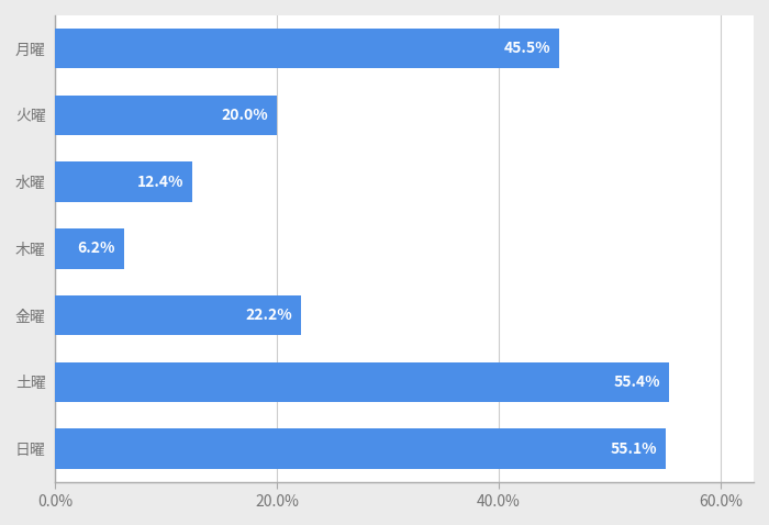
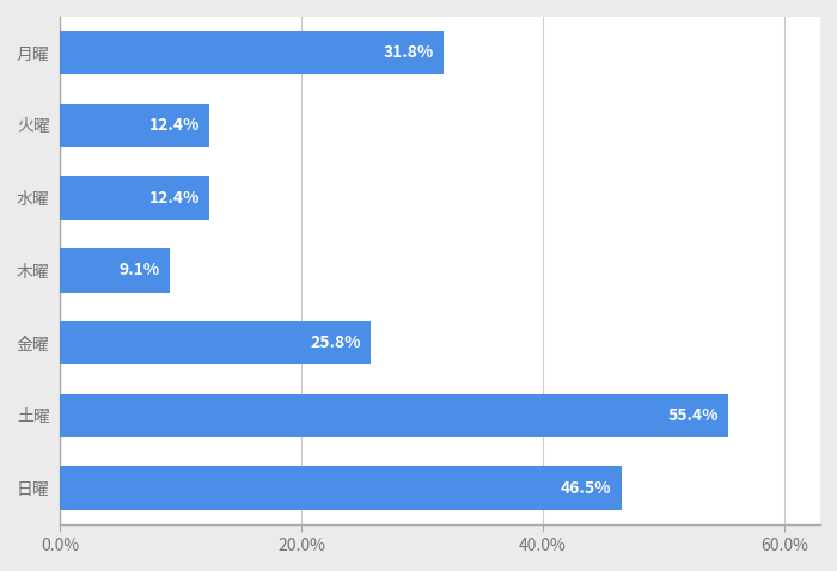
月曜: 45.5% -> 31.8%
火曜: 20.0% -> 12.4%
木曜: 6.2% -> 9.1%
金曜: 22.2% -> 25.8%
日曜: 55.1% -> 46.5%
